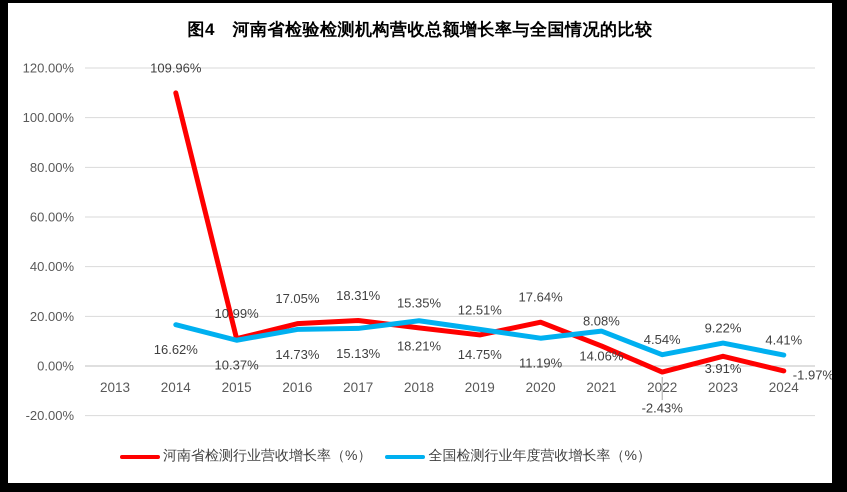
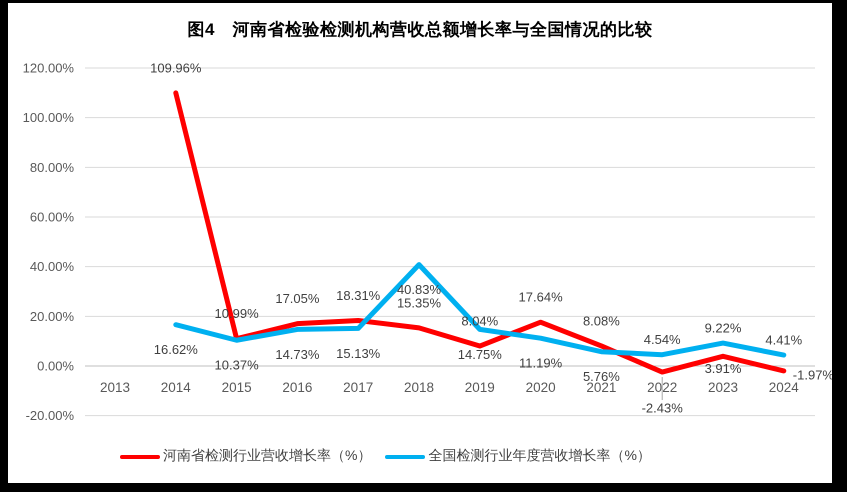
全国检测行业年度营收增长率（%）/2018: 18.21% -> 40.83%
河南省检测行业营收增长率（%）/2019: 12.51% -> 8.04%
全国检测行业年度营收增长率（%）/2021: 14.06% -> 5.76%
